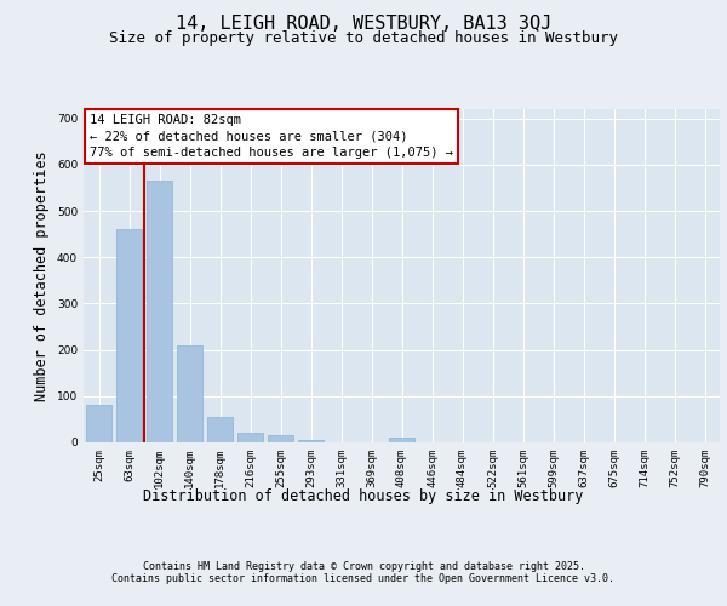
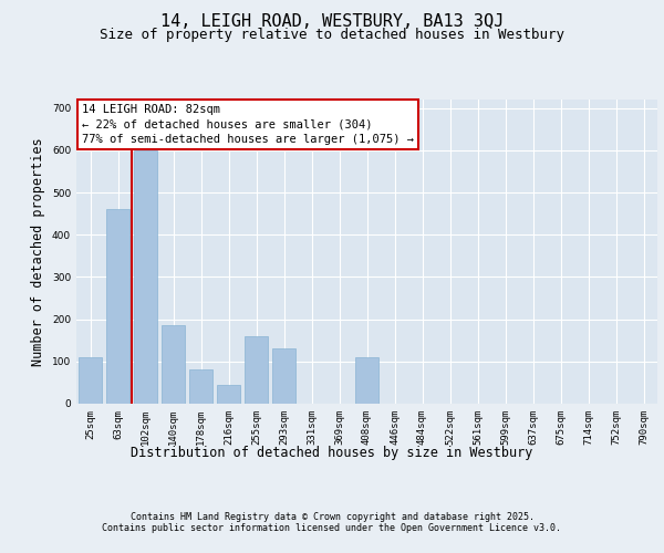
25sqm: 80 -> 110
102sqm: 565 -> 600
140sqm: 210 -> 185
178sqm: 55 -> 80
216sqm: 20 -> 45
255sqm: 15 -> 160
293sqm: 5 -> 130
408sqm: 10 -> 110
